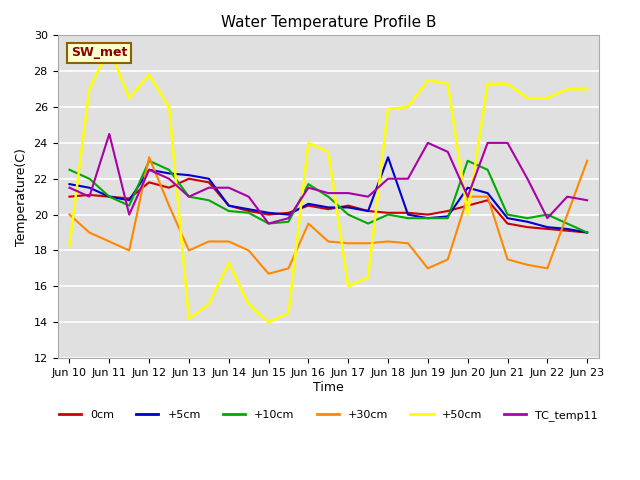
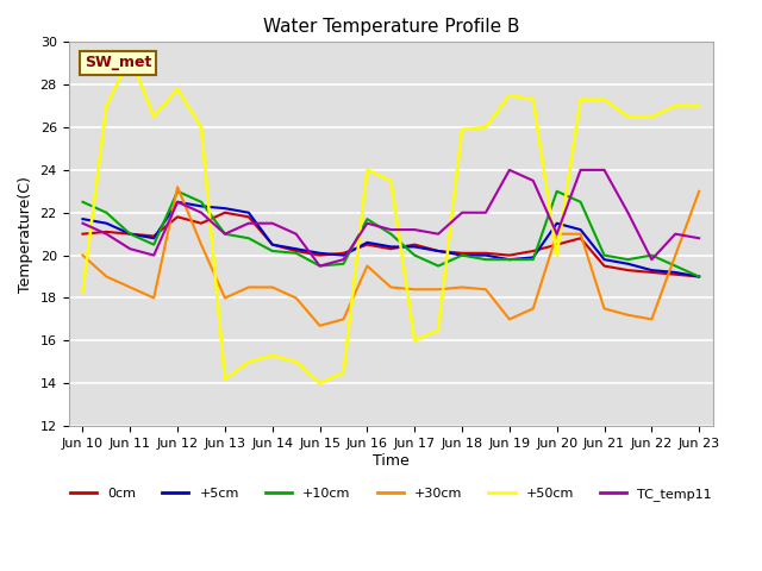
TC_temp11/Jun 11: 24.5 -> 20.3
+50cm/Jun 14: 17.3 -> 15.3
+5cm/Jun 18: 23.2 -> 20.0
